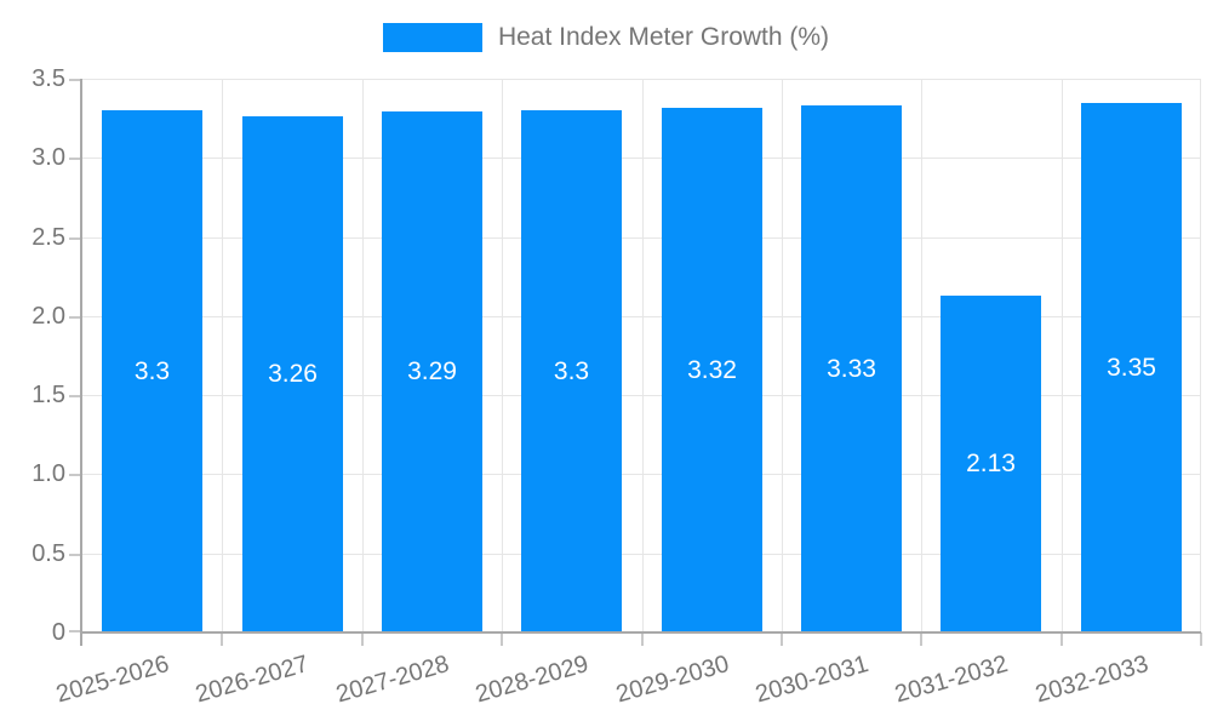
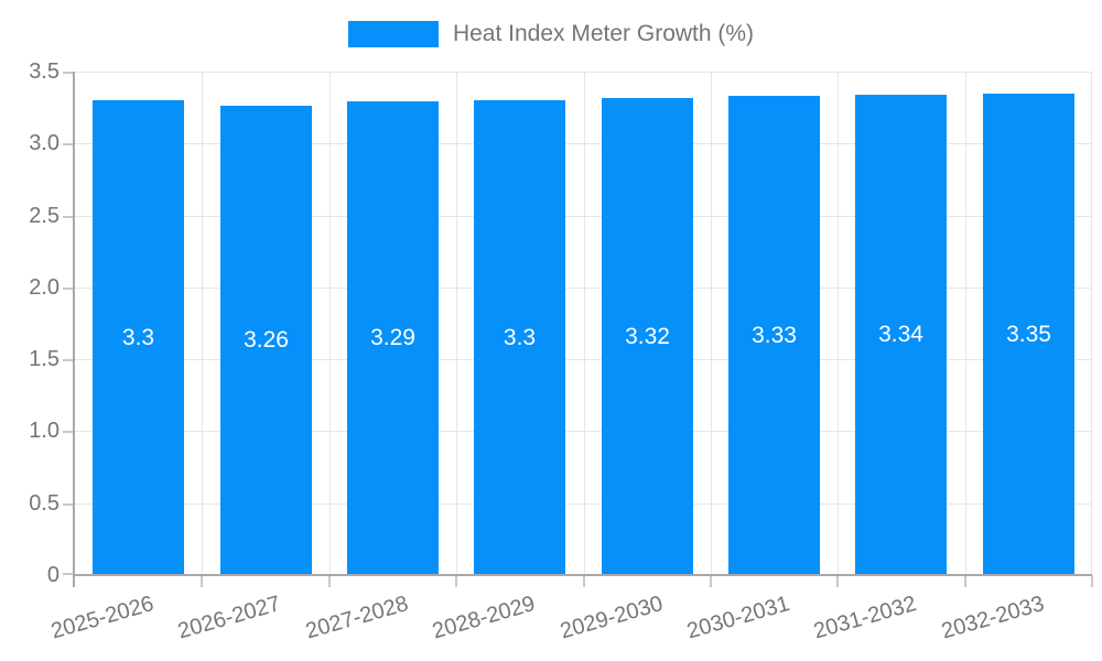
2031-2032: 2.13 -> 3.34
